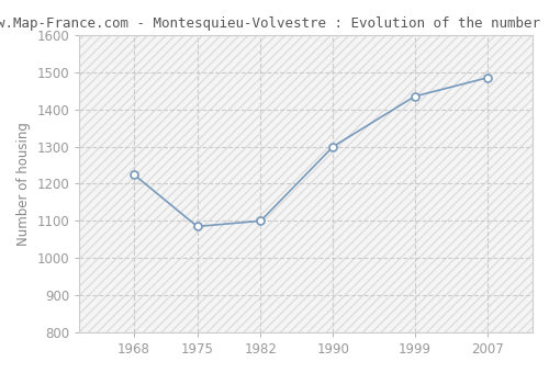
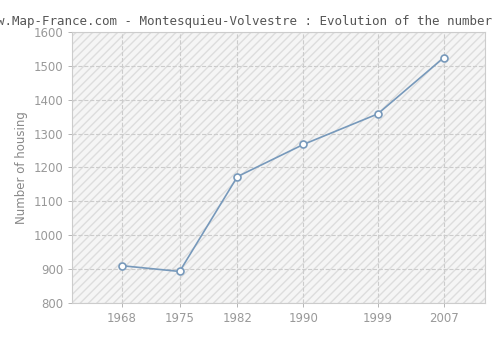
1968: 1225 -> 910
1975: 1085 -> 893
1982: 1100 -> 1173
1990: 1300 -> 1268
1999: 1435 -> 1358
2007: 1485 -> 1524
